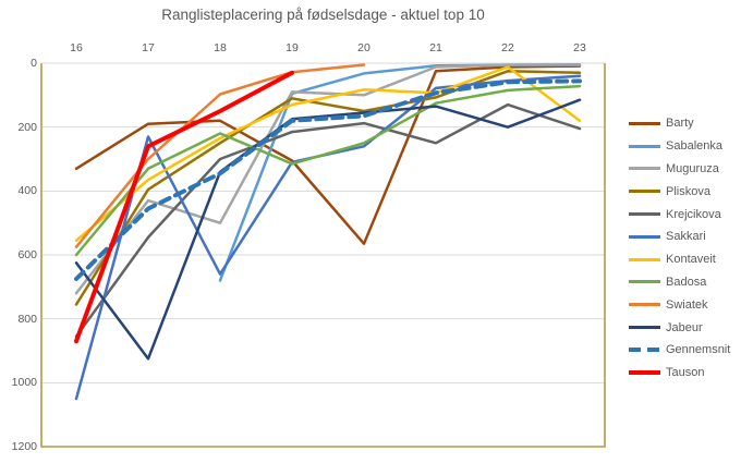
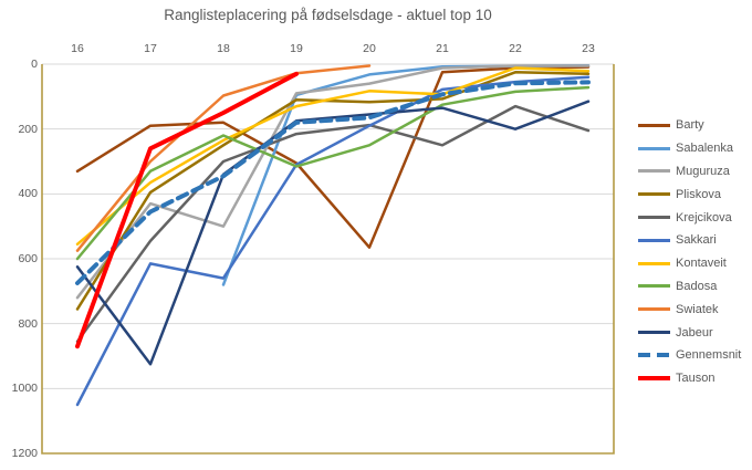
Sakkari/17: 230 -> 620
Muguruza/20: 100 -> 60
Pliskova/20: 150 -> 120
Sakkari/20: 260 -> 190
Kontaveit/23: 180 -> 20
